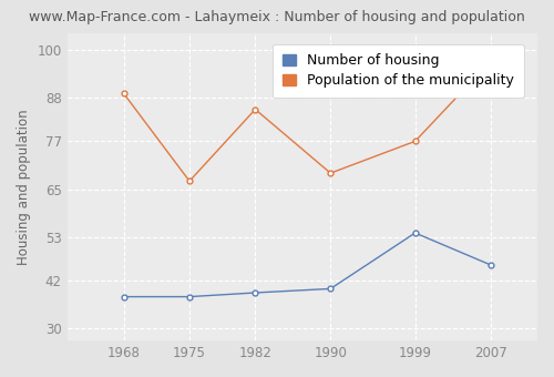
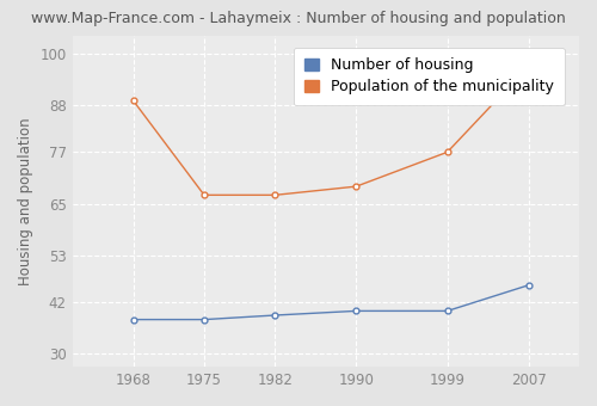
Population of the municipality/1982: 85 -> 67
Number of housing/1999: 54 -> 40
